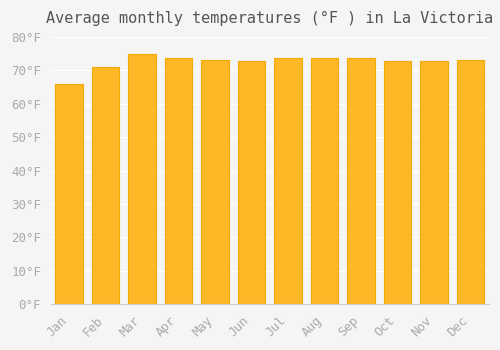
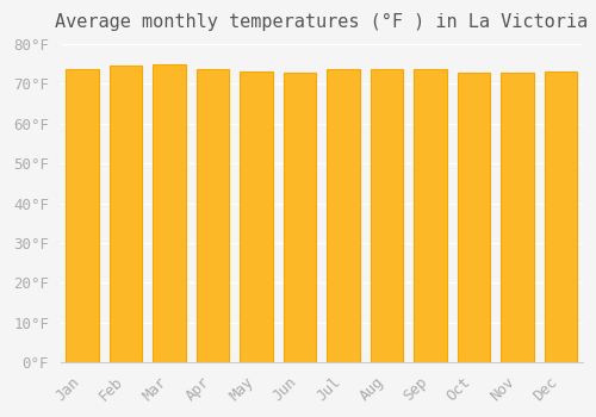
Jan: 66.0°F -> 73.8°F
Feb: 71.0°F -> 74.5°F
